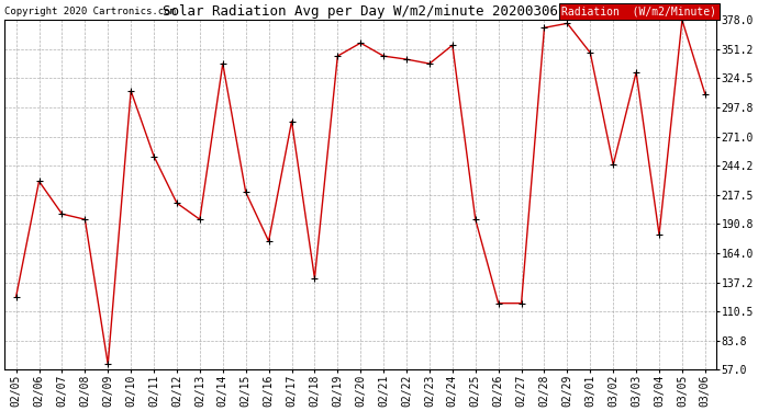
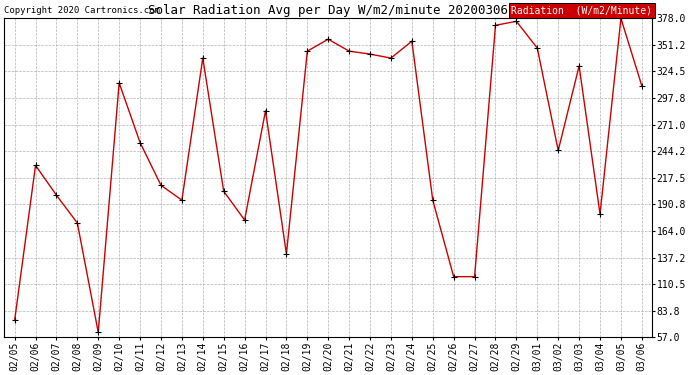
02/05: 124 -> 74
02/08: 195 -> 172
02/15: 220 -> 204
